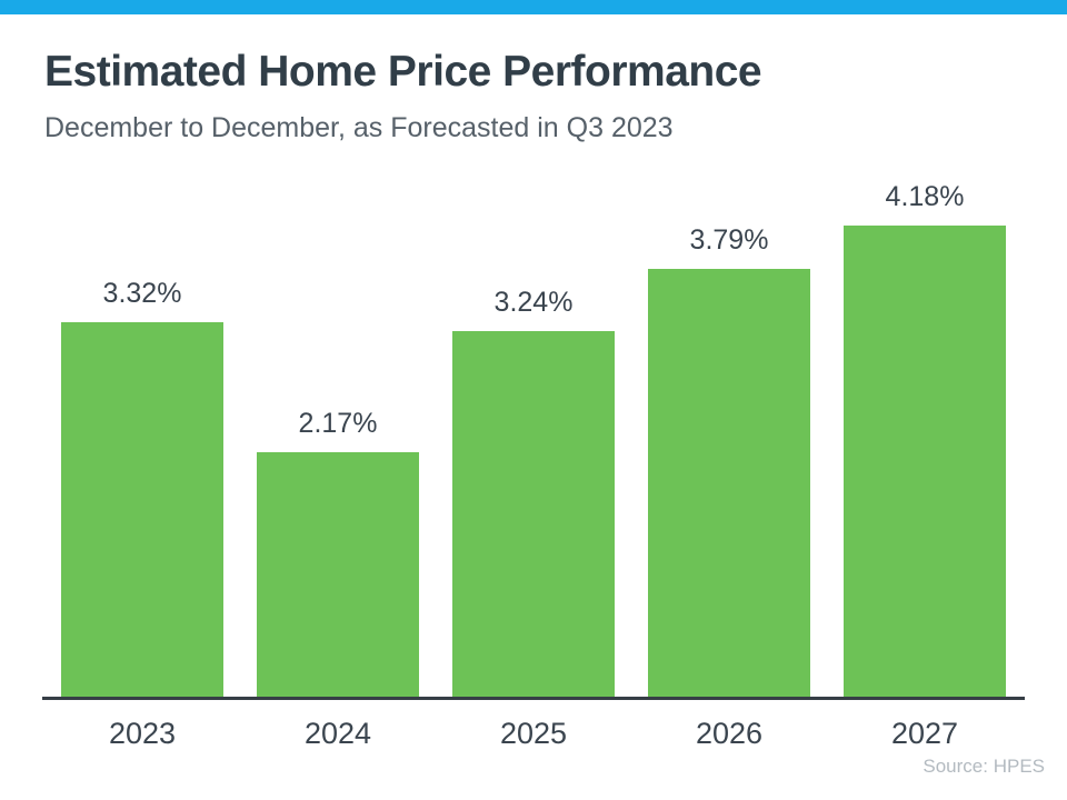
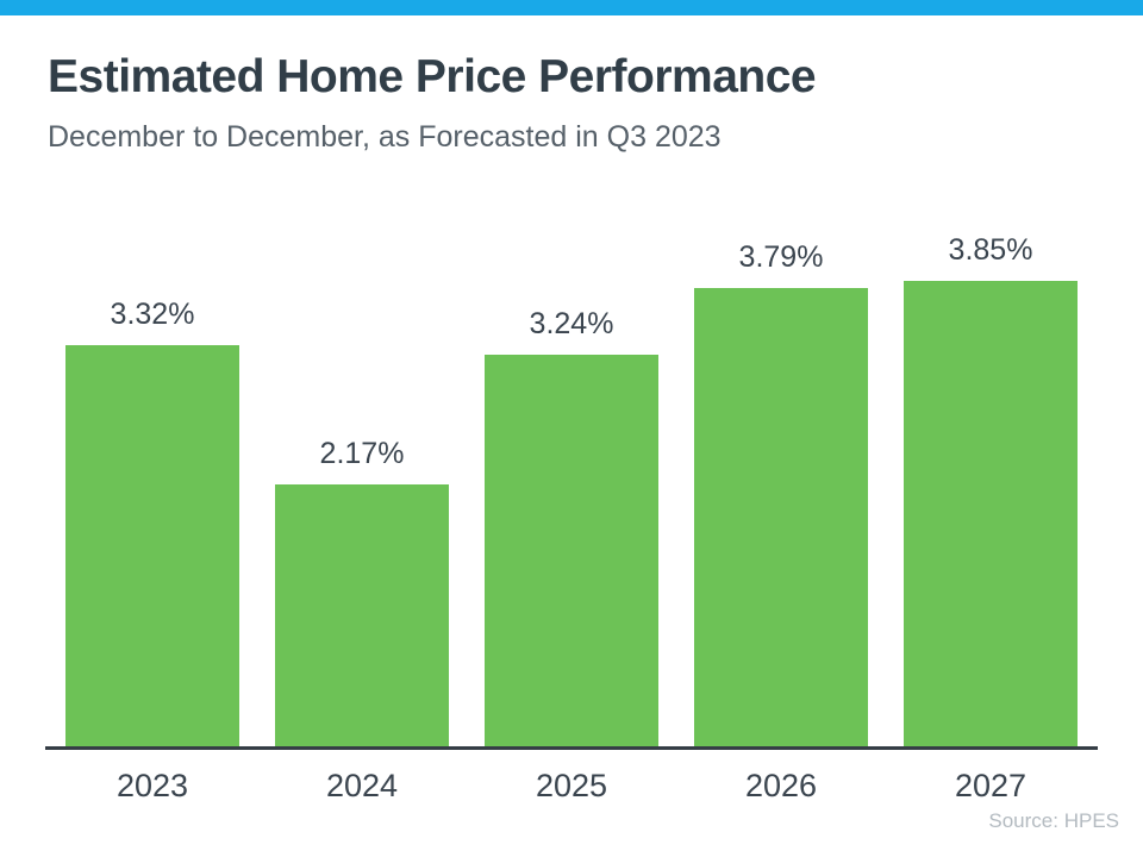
2027: 4.18% -> 3.85%
